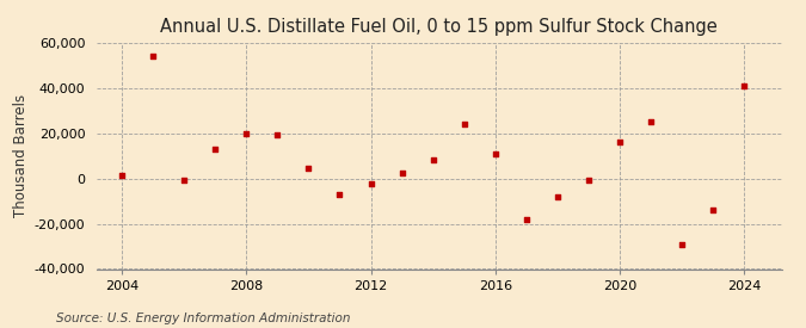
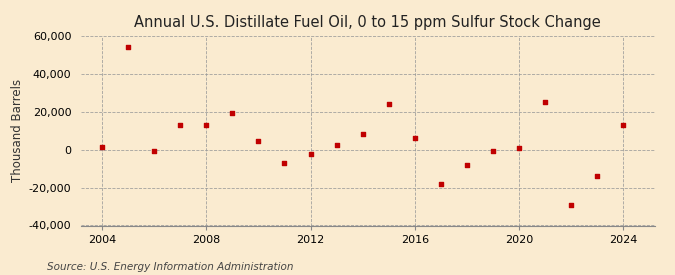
2008: 20,000 -> 13,000
2016: 11,000 -> 6,000
2020: 16,000 -> 1,000
2024: 41,000 -> 13,000
